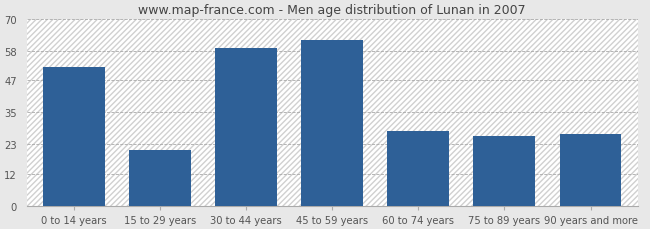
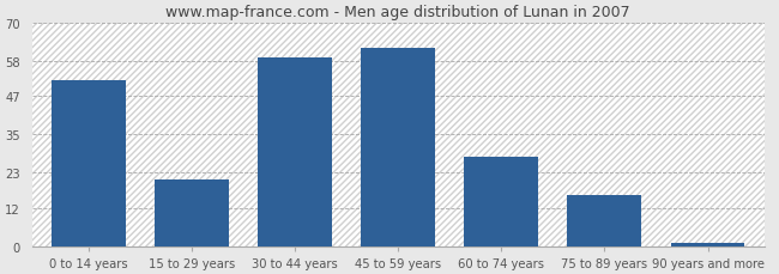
75 to 89 years: 26 -> 16
90 years and more: 27 -> 1
